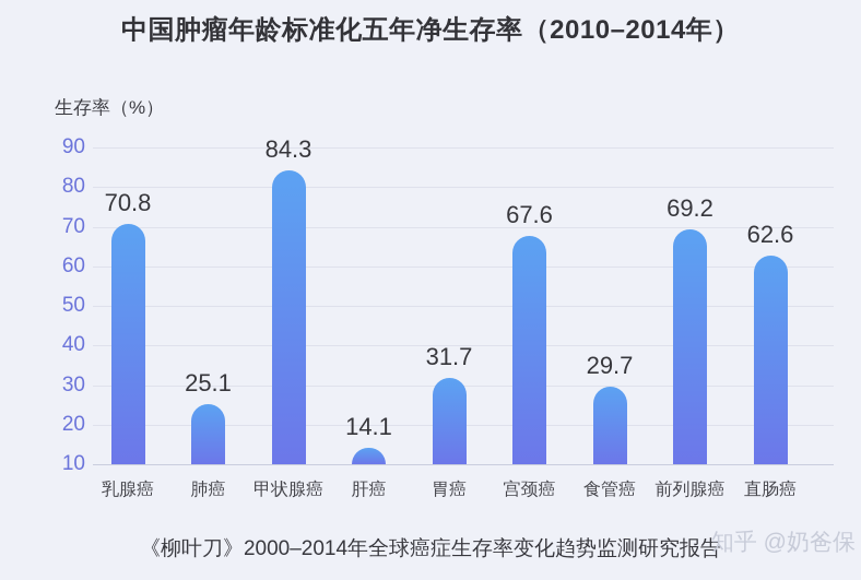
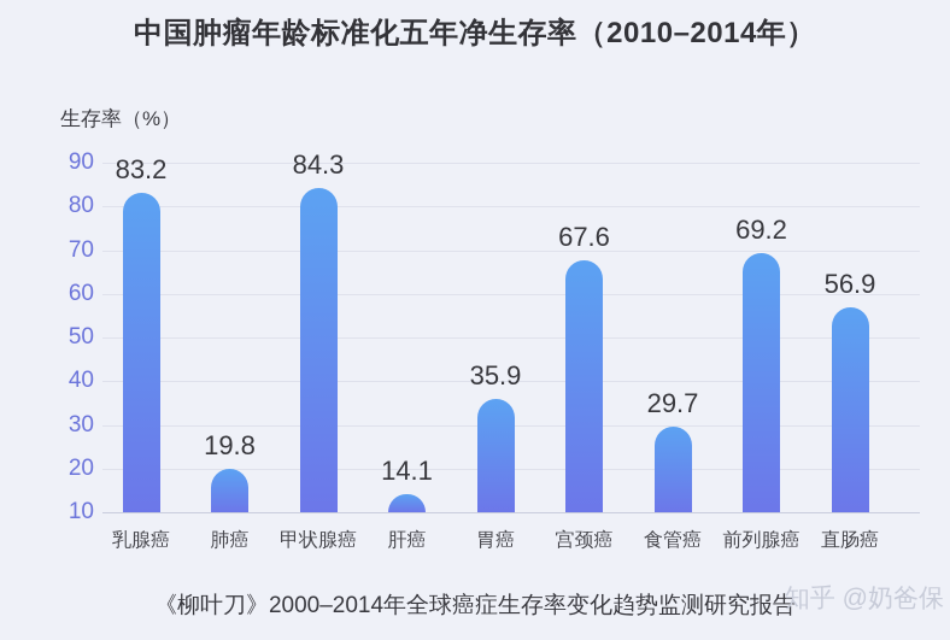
乳腺癌: 70.8 -> 83.2
肺癌: 25.1 -> 19.8
胃癌: 31.7 -> 35.9
直肠癌: 62.6 -> 56.9
